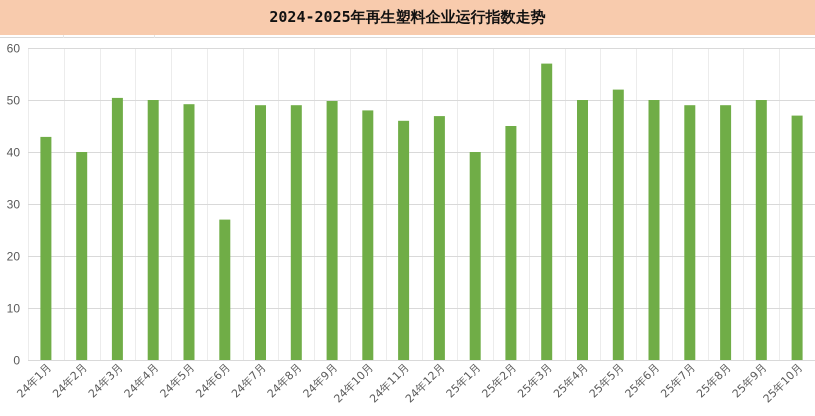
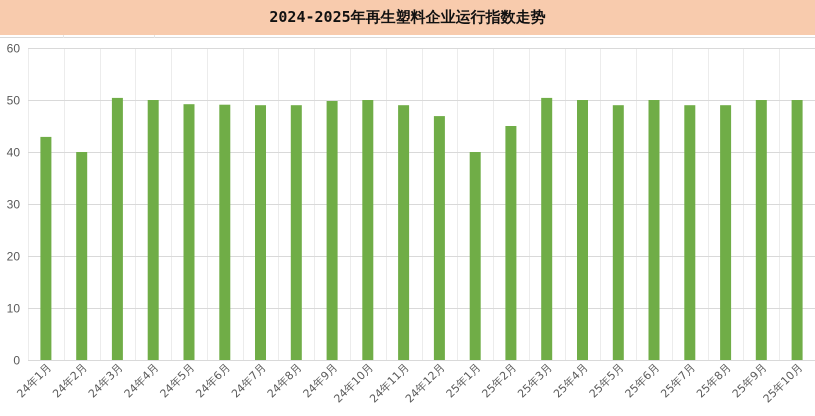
24年6月: 27 -> 49
24年10月: 48 -> 50
24年11月: 46 -> 49
25年3月: 57 -> 50
25年5月: 52 -> 49
25年10月: 47 -> 50
